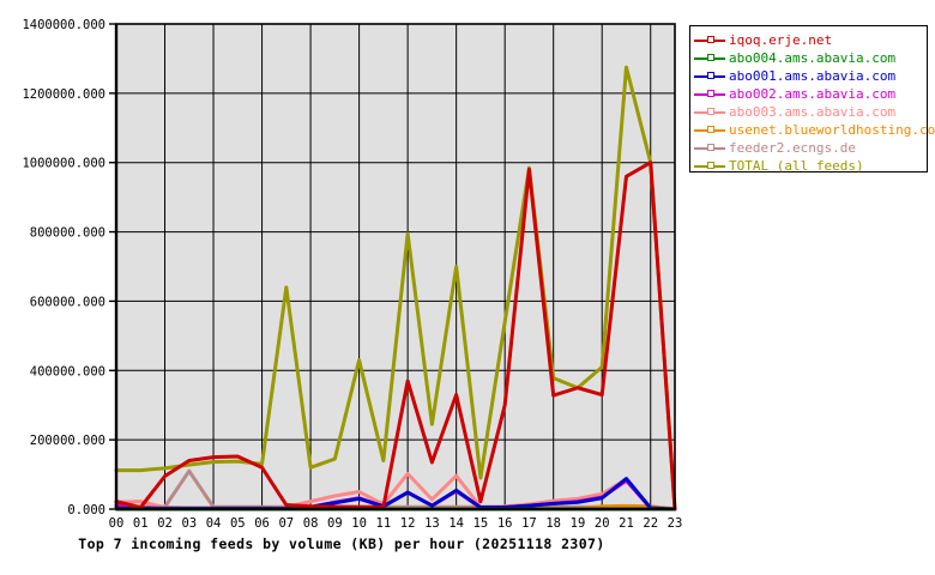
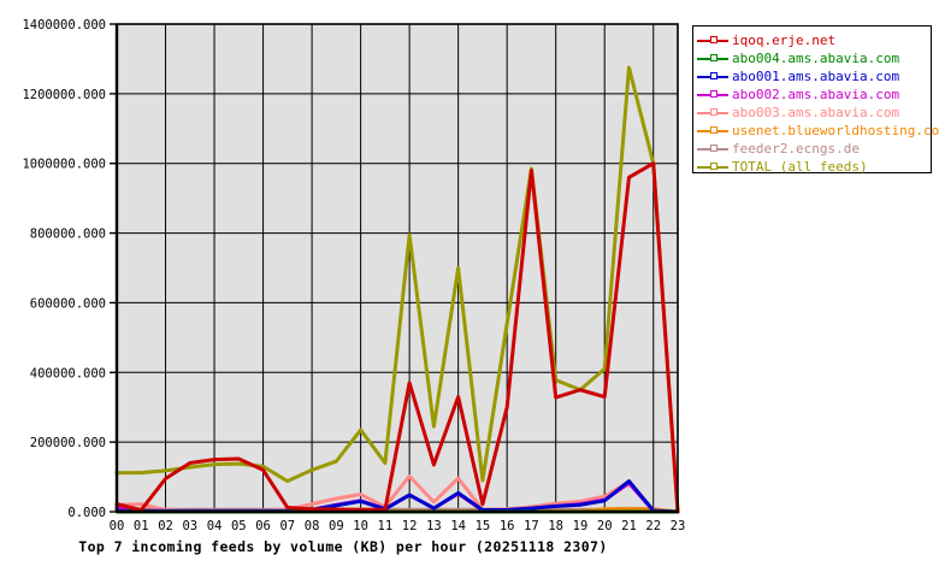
feeder2.ecngs.de/03: 110000 -> 10000
TOTAL (all feeds)/07: 640000 -> 90000
TOTAL (all feeds)/10: 430000 -> 240000
